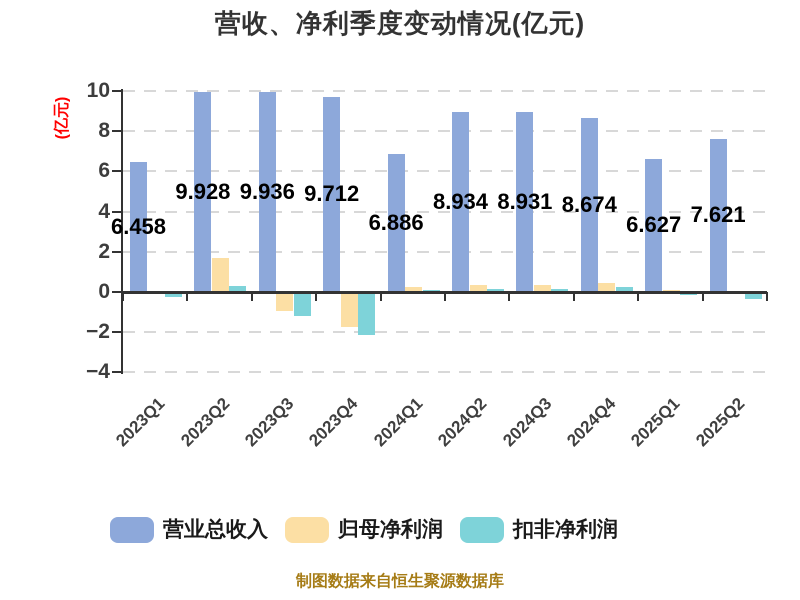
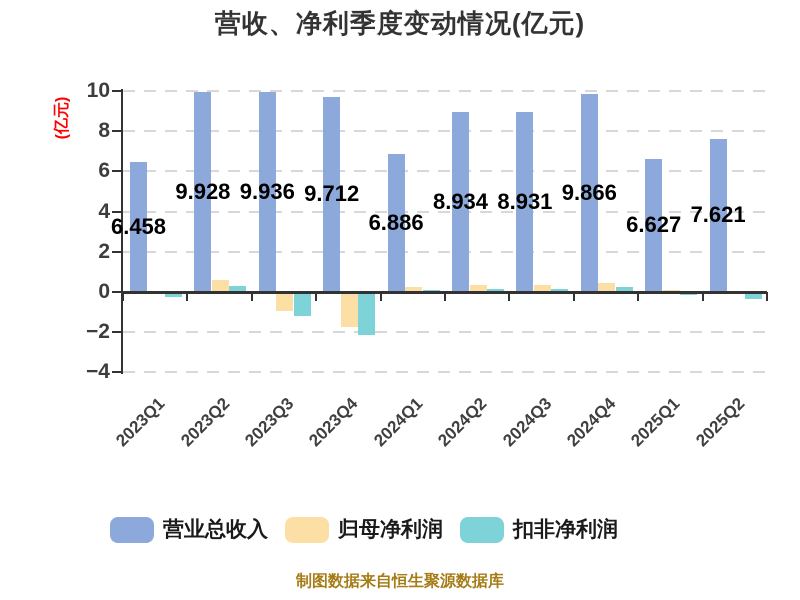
归母净利润/2023Q2: 1.7 -> 0.6
营业总收入/2024Q4: 8.674 -> 9.866
